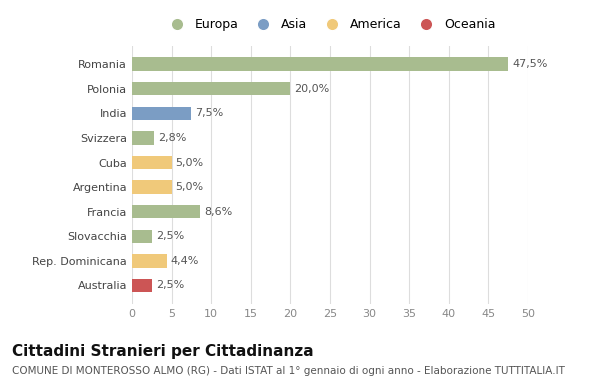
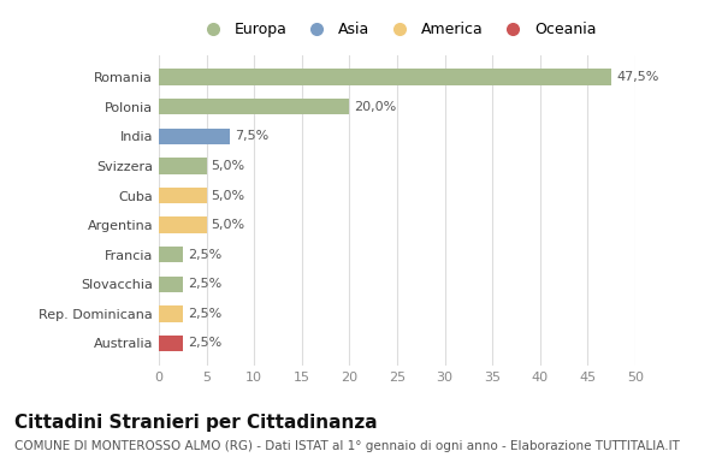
Svizzera: 2,8% -> 5,0%
Francia: 8,6% -> 2,5%
Rep. Dominicana: 4,4% -> 2,5%
